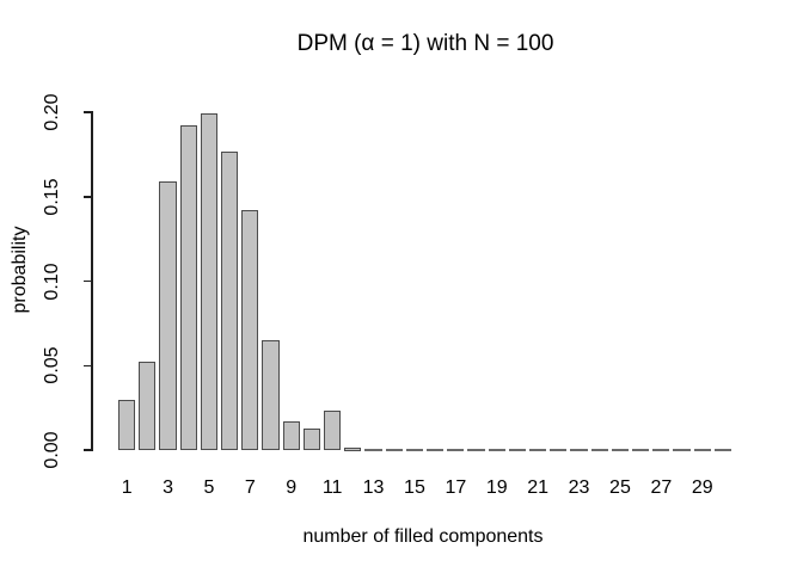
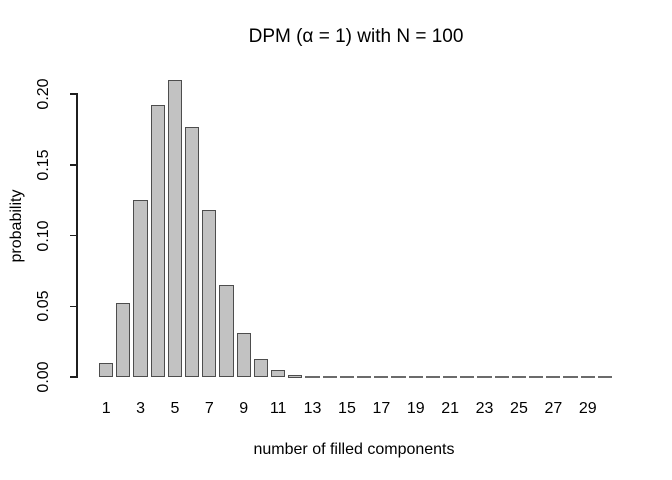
1: 0.030 -> 0.010
3: 0.159 -> 0.125
5: 0.199 -> 0.210
7: 0.142 -> 0.118
9: 0.017 -> 0.031
11: 0.023 -> 0.005
